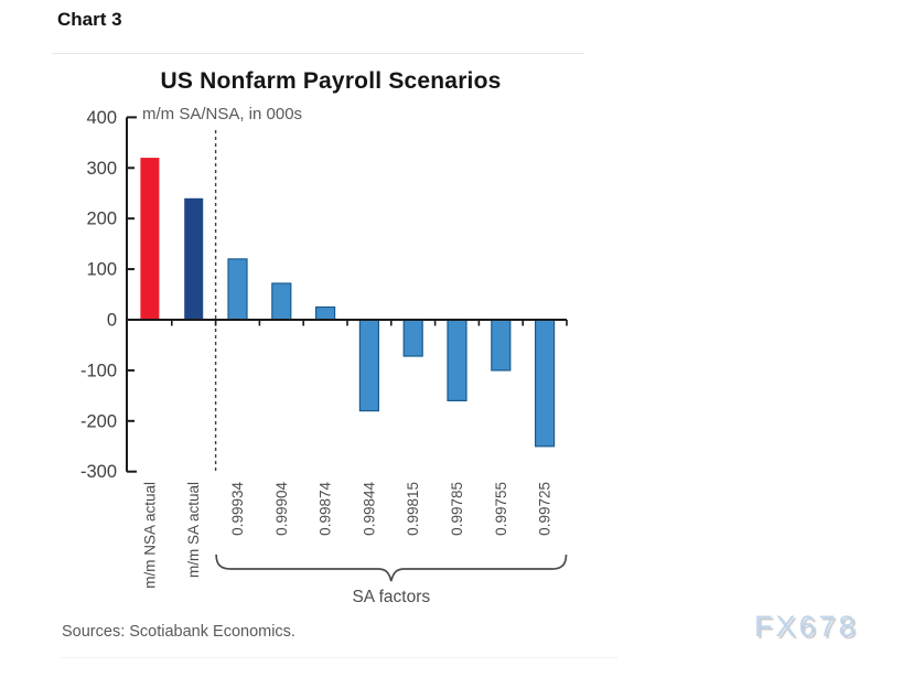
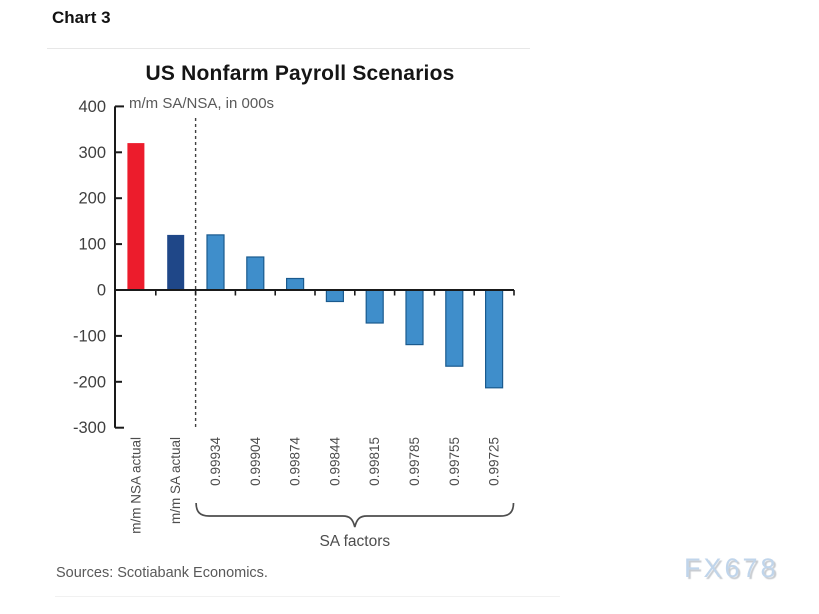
m/m SA actual: 240 -> 120
0.99844: -180 -> -20
0.99785: -160 -> -120
0.99755: -100 -> -170
0.99725: -250 -> -210
